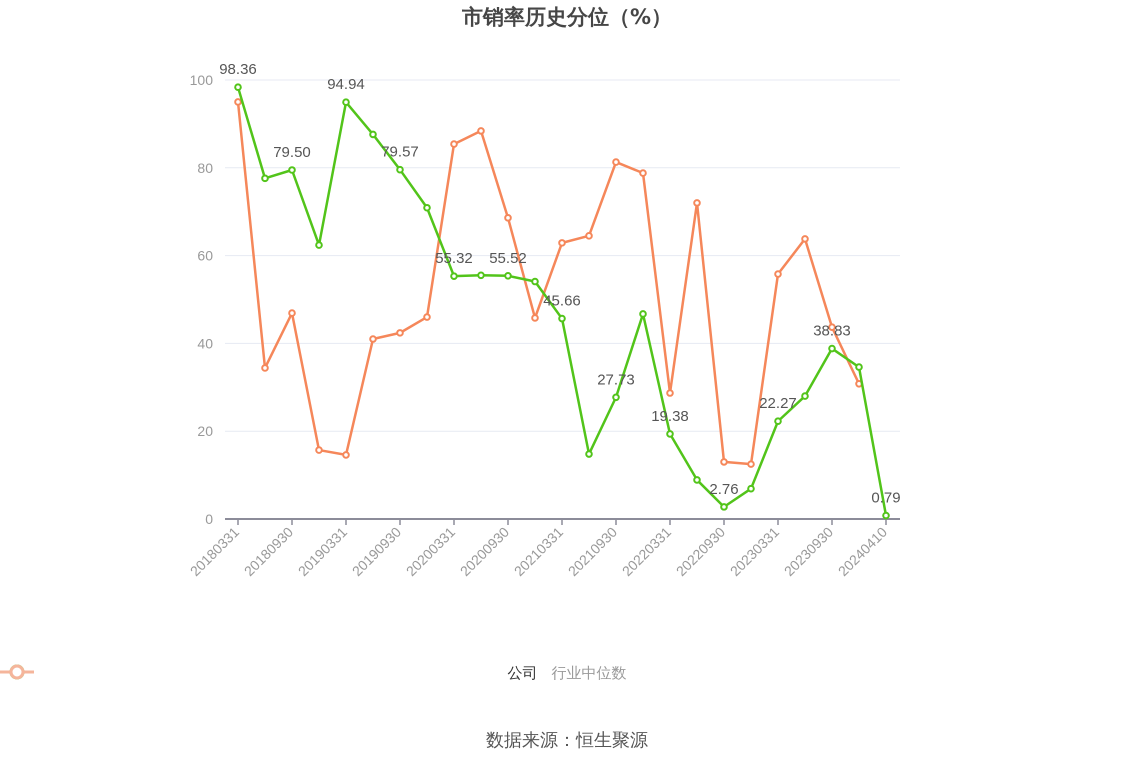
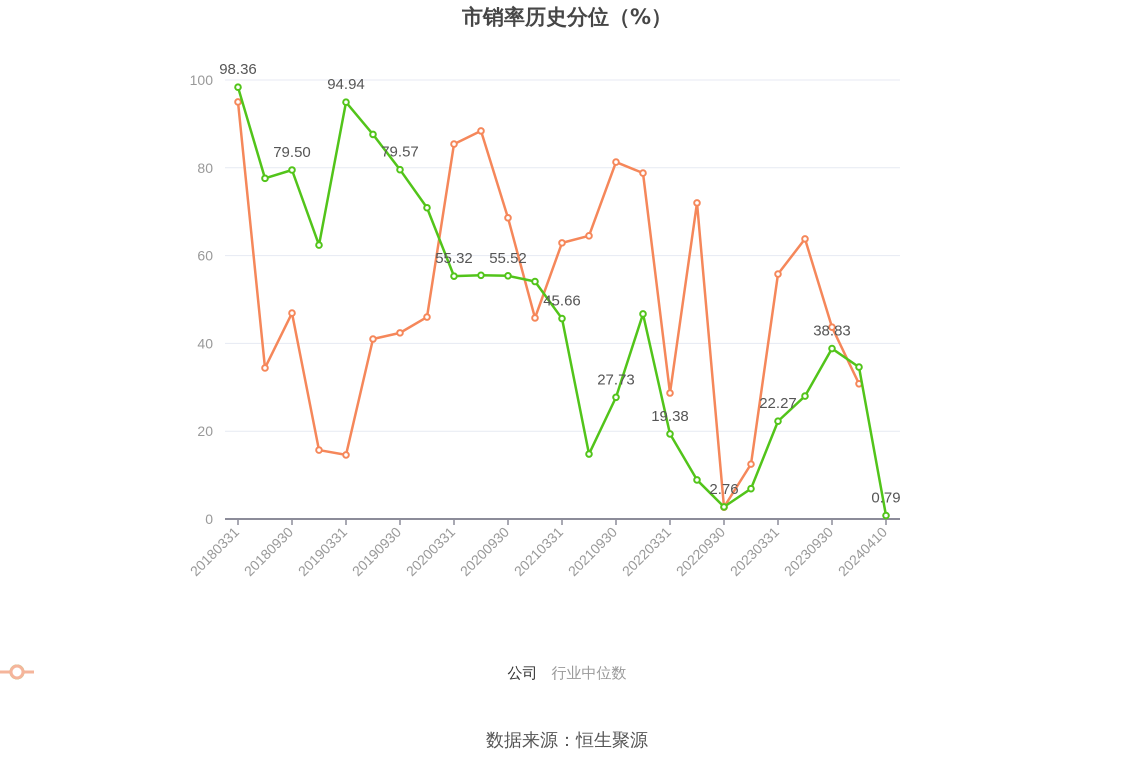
行业中位数/20220930: 13 -> 3
